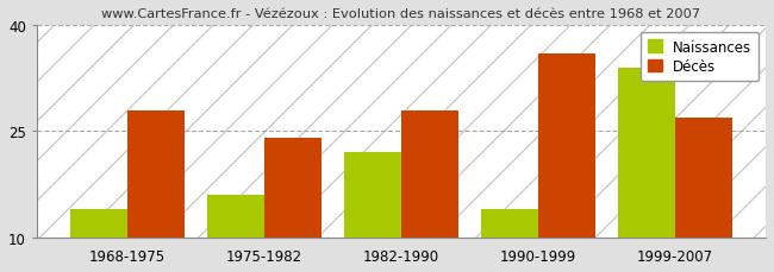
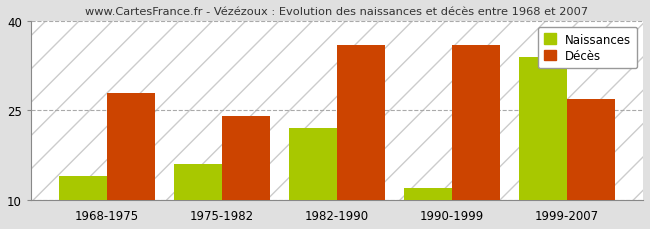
Décès/1982-1990: 28 -> 36
Naissances/1990-1999: 14 -> 12
